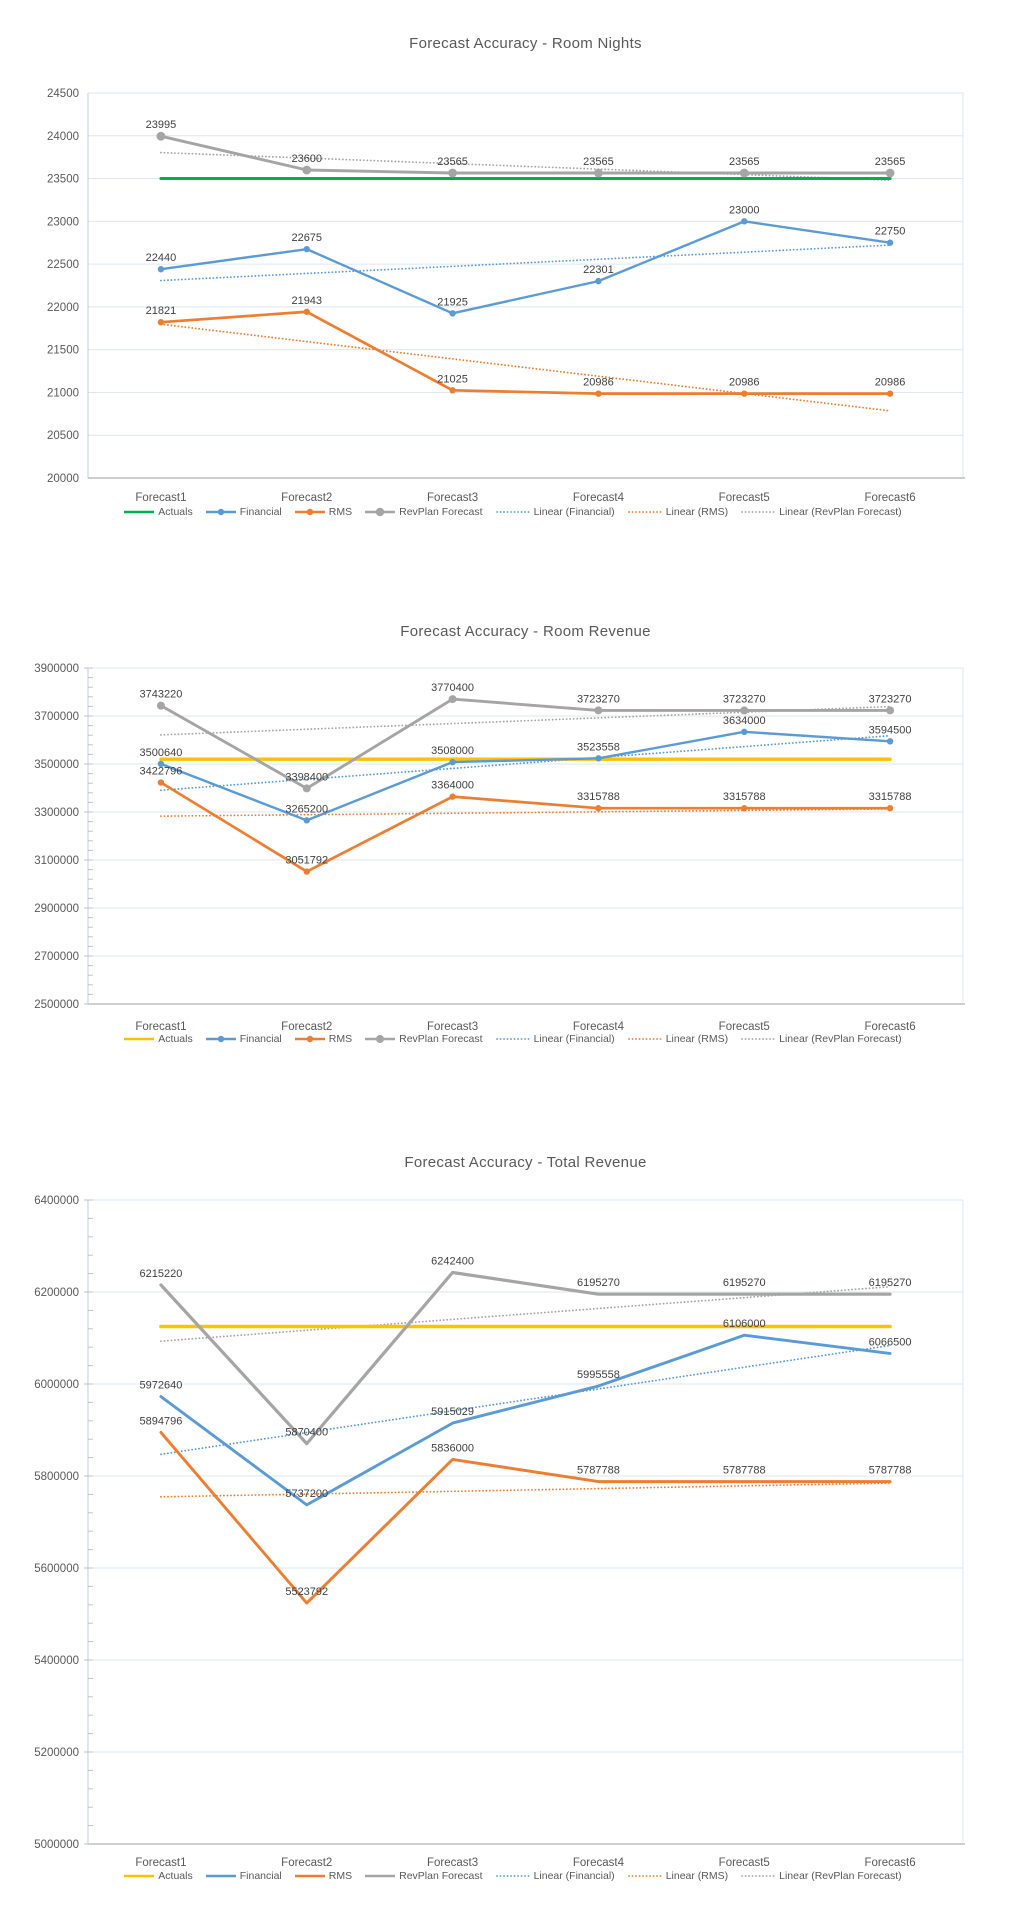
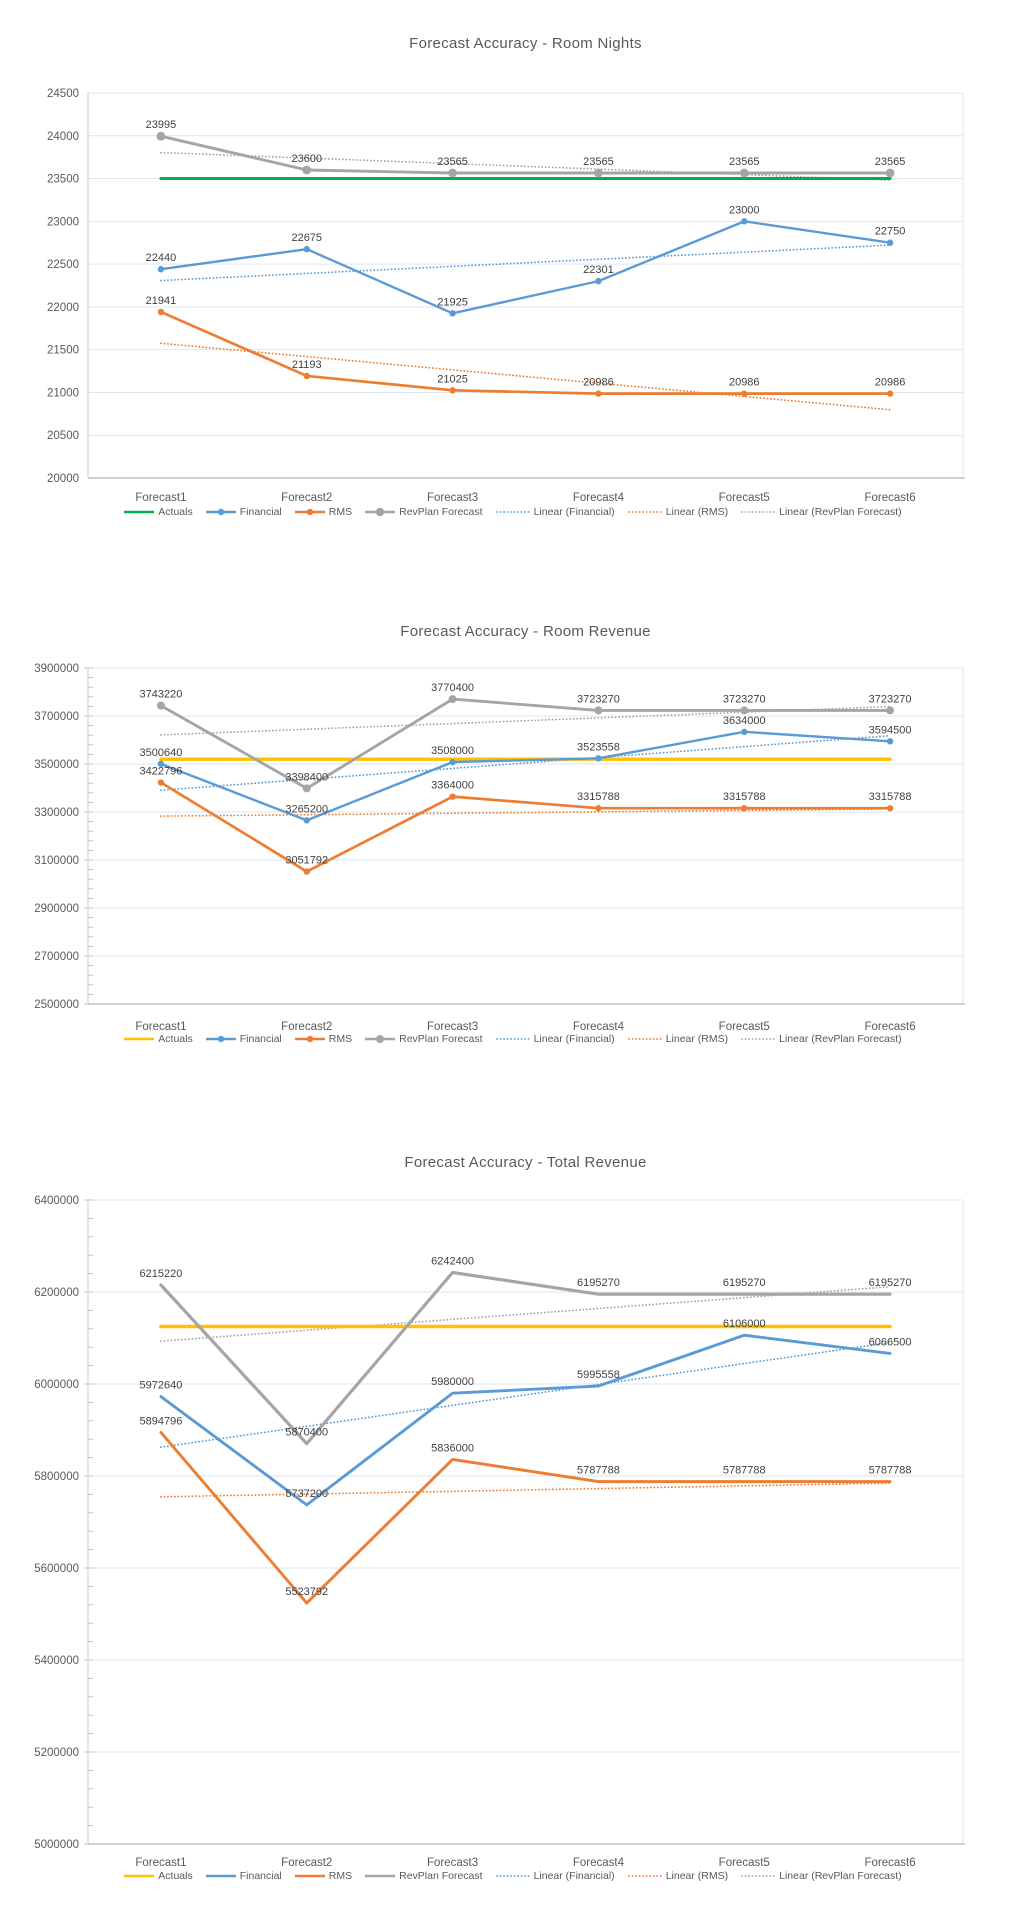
Forecast Accuracy - Room Nights/RMS/Forecast1: 21821 -> 21941
Forecast Accuracy - Room Nights/RMS/Forecast2: 21943 -> 21193
Forecast Accuracy - Total Revenue/Financial/Forecast3: 5915029 -> 5980000
